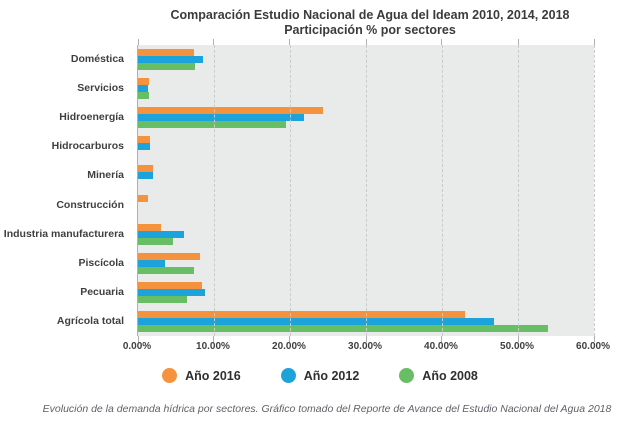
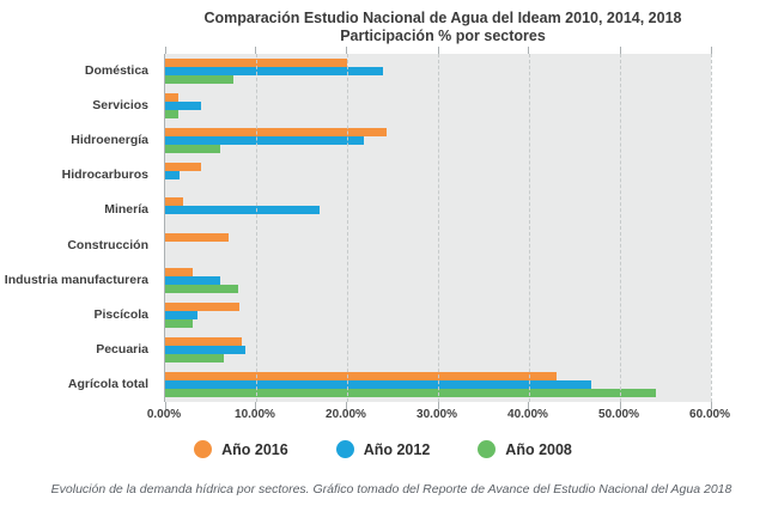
Año 2016/Doméstica: 7% -> 20%
Año 2012/Doméstica: 8% -> 24%
Año 2012/Servicios: 1% -> 4%
Año 2008/Hidroenergía: 20% -> 6%
Año 2016/Hidrocarburos: 2% -> 4%
Año 2012/Minería: 2% -> 17%
Año 2016/Construcción: 1% -> 7%
Año 2008/Industria manufacturera: 5% -> 8%
Año 2008/Piscícola: 7% -> 3%
